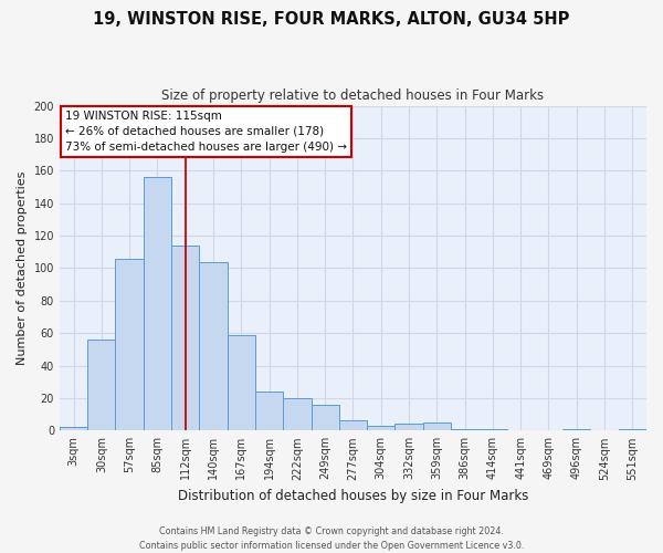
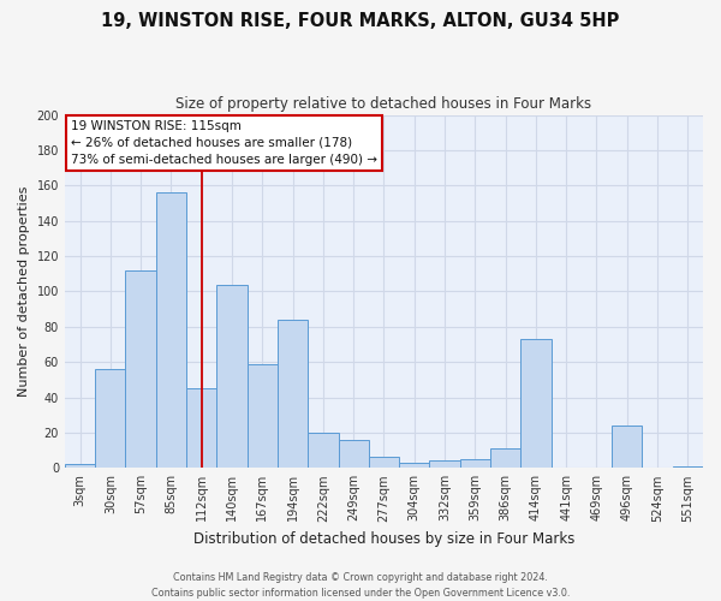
57sqm: 106 -> 112
112sqm: 114 -> 45
194sqm: 24 -> 84
386sqm: 1 -> 11
414sqm: 1 -> 73
496sqm: 1 -> 24
